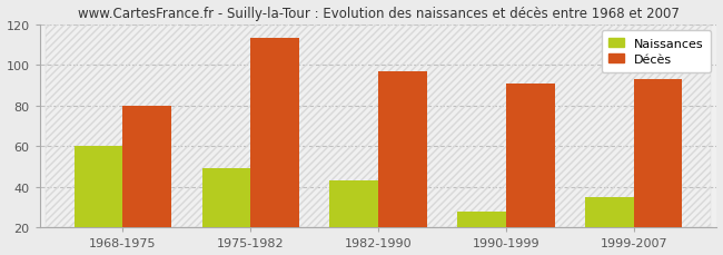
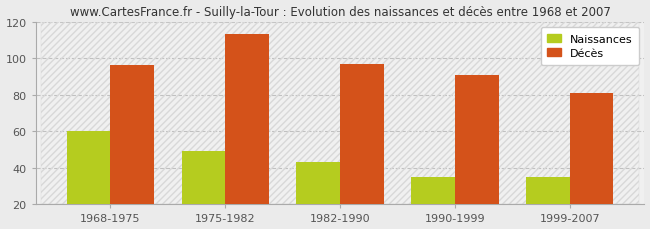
Décès/1968-1975: 80 -> 96
Naissances/1990-1999: 28 -> 35
Décès/1999-2007: 93 -> 81
